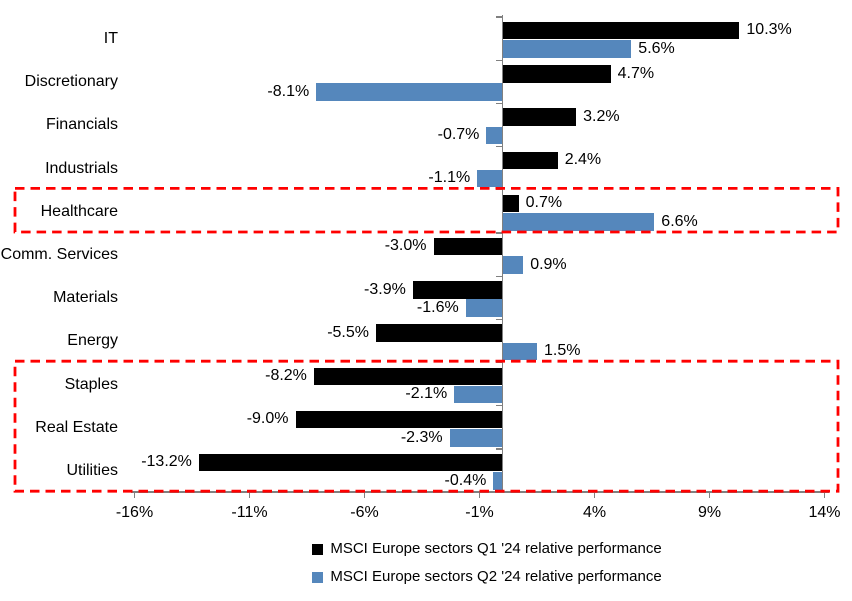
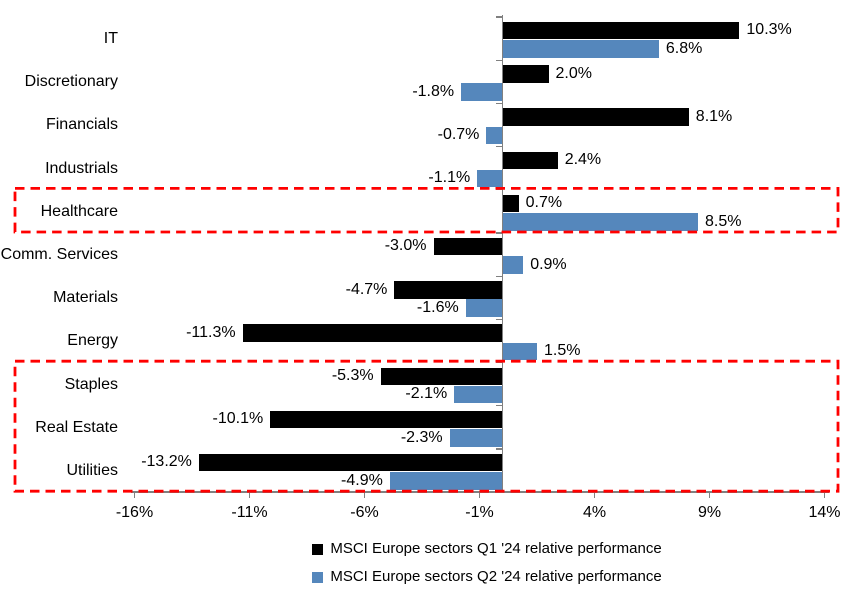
MSCI Europe sectors Q2 '24 relative performance/IT: 5.6% -> 6.8%
MSCI Europe sectors Q1 '24 relative performance/Discretionary: 4.7% -> 2.0%
MSCI Europe sectors Q2 '24 relative performance/Discretionary: -8.1% -> -1.8%
MSCI Europe sectors Q1 '24 relative performance/Financials: 3.2% -> 8.1%
MSCI Europe sectors Q2 '24 relative performance/Healthcare: 6.6% -> 8.5%
MSCI Europe sectors Q1 '24 relative performance/Materials: -3.9% -> -4.7%
MSCI Europe sectors Q1 '24 relative performance/Energy: -5.5% -> -11.3%
MSCI Europe sectors Q1 '24 relative performance/Staples: -8.2% -> -5.3%
MSCI Europe sectors Q1 '24 relative performance/Real Estate: -9.0% -> -10.1%
MSCI Europe sectors Q2 '24 relative performance/Utilities: -0.4% -> -4.9%
